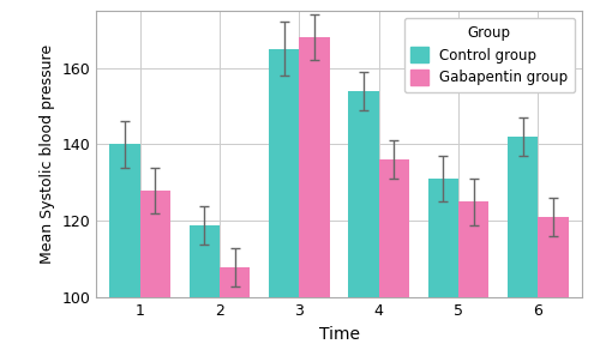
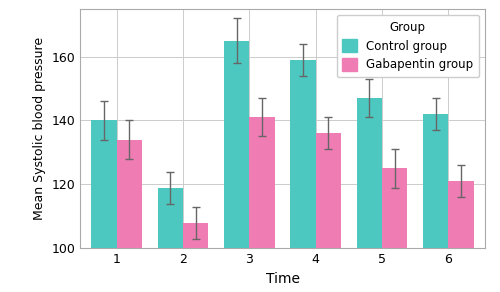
Gabapentin group/1: 128 -> 134
Gabapentin group/3: 168 -> 141
Control group/4: 154 -> 159
Control group/5: 131 -> 147
